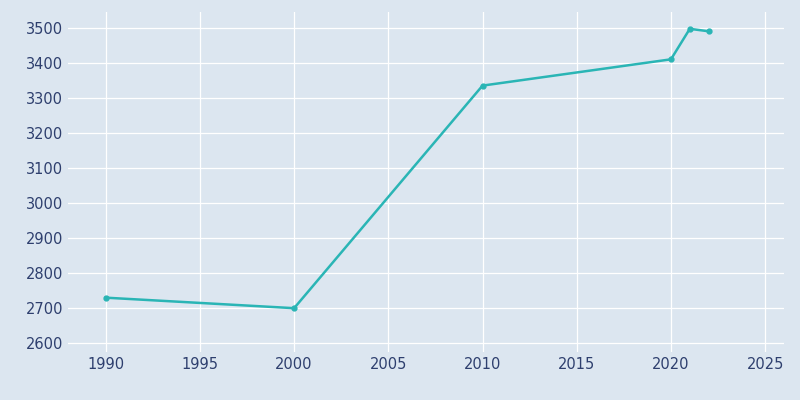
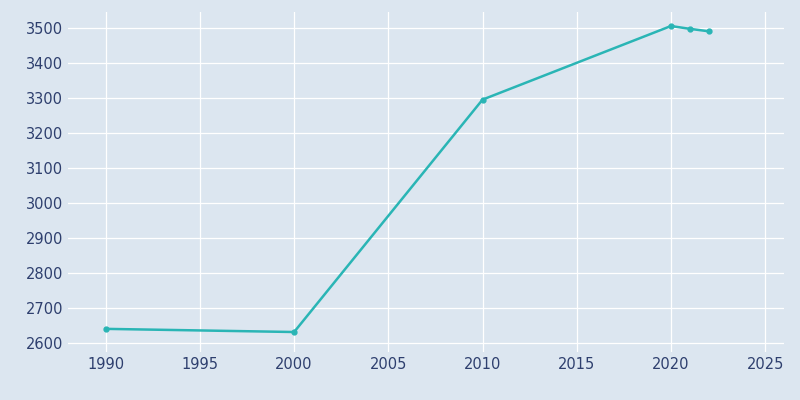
1990: 2730 -> 2641
2000: 2700 -> 2632
2010: 3335 -> 3295
2020: 3410 -> 3505
